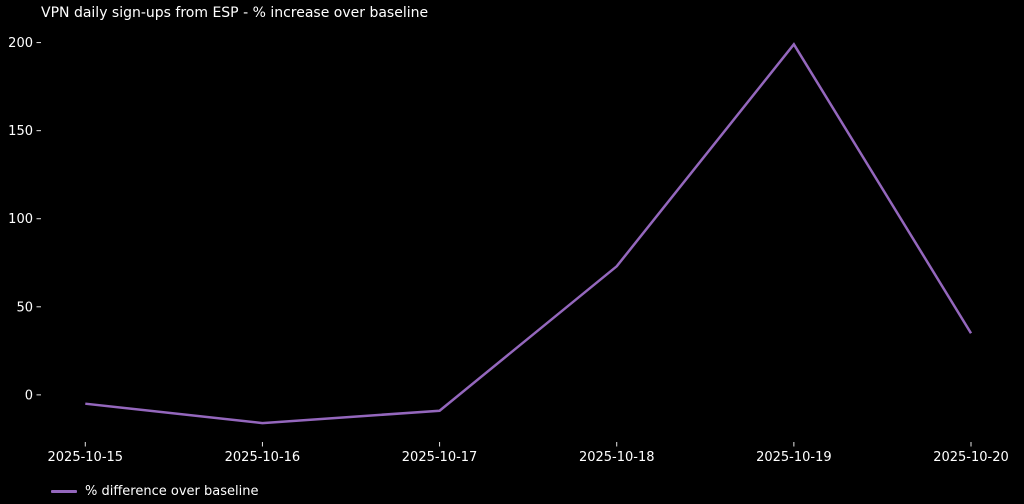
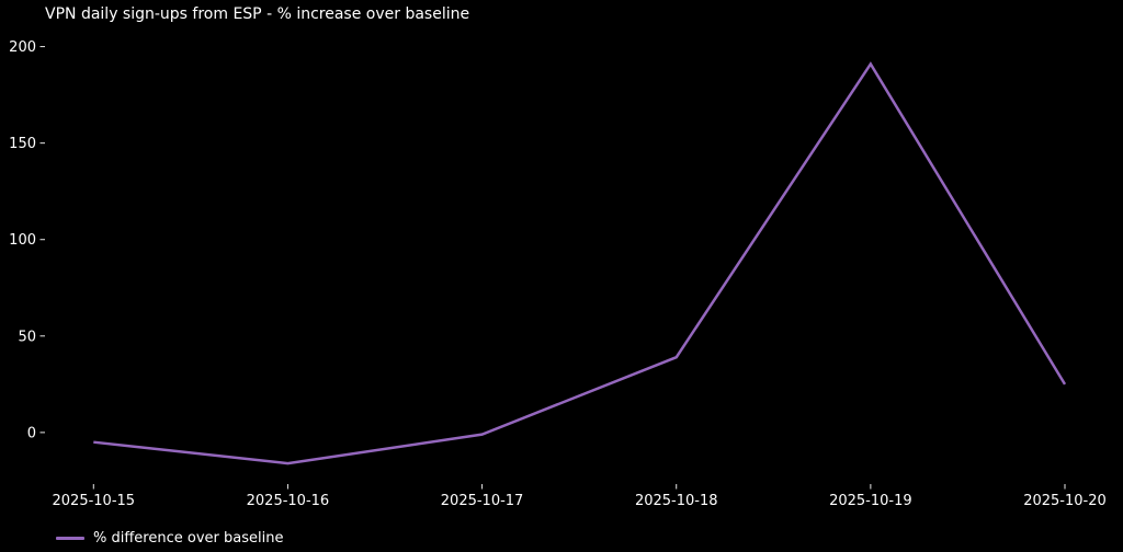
2025-10-17: -9 -> -1
2025-10-18: 73 -> 39
2025-10-19: 199 -> 191
2025-10-20: 35 -> 25
